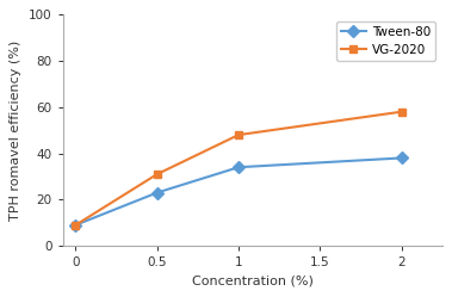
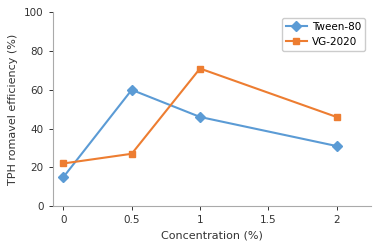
Tween-80/0: 9 -> 15
VG-2020/0: 9 -> 22
Tween-80/0.5: 23 -> 60
VG-2020/0.5: 31 -> 27
Tween-80/1: 34 -> 46
VG-2020/1: 48 -> 71
Tween-80/2: 38 -> 31
VG-2020/2: 58 -> 46
